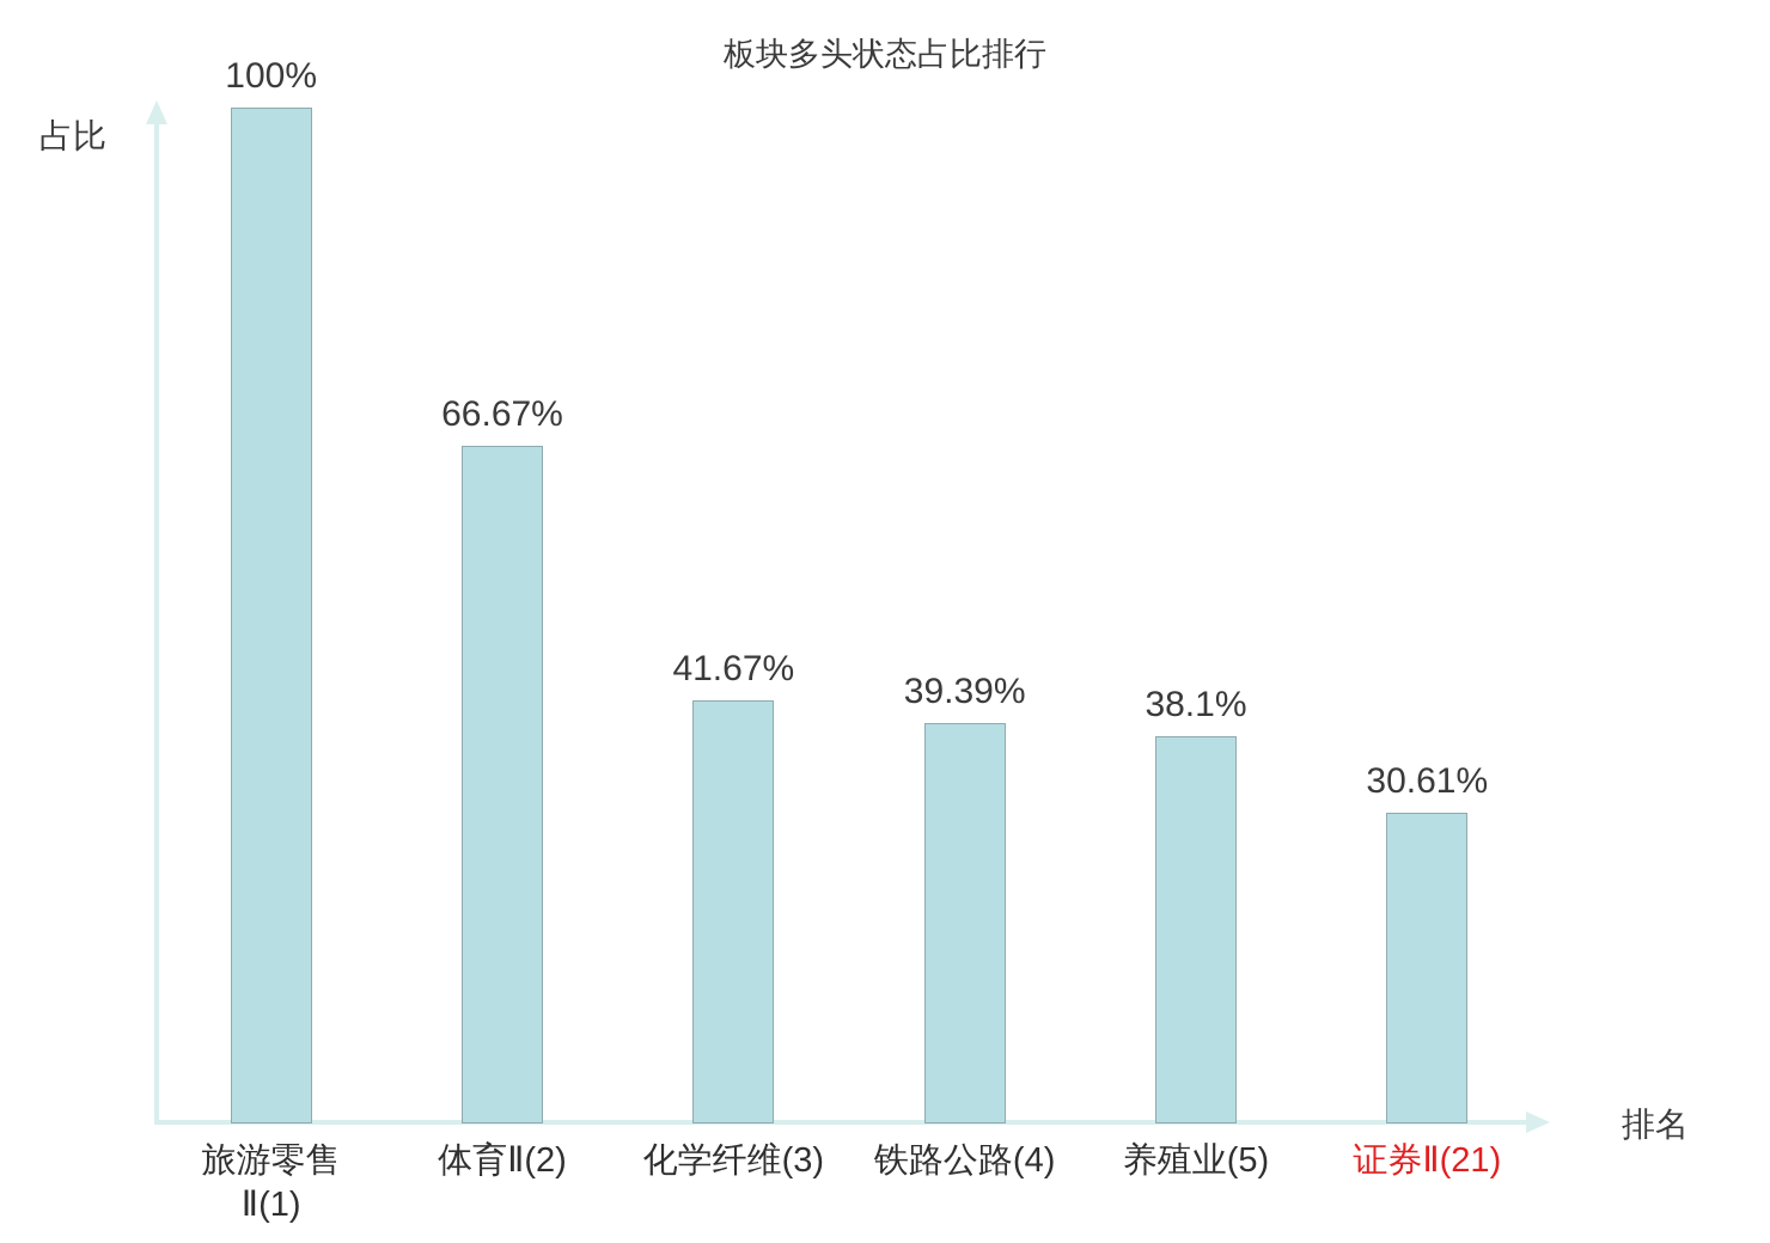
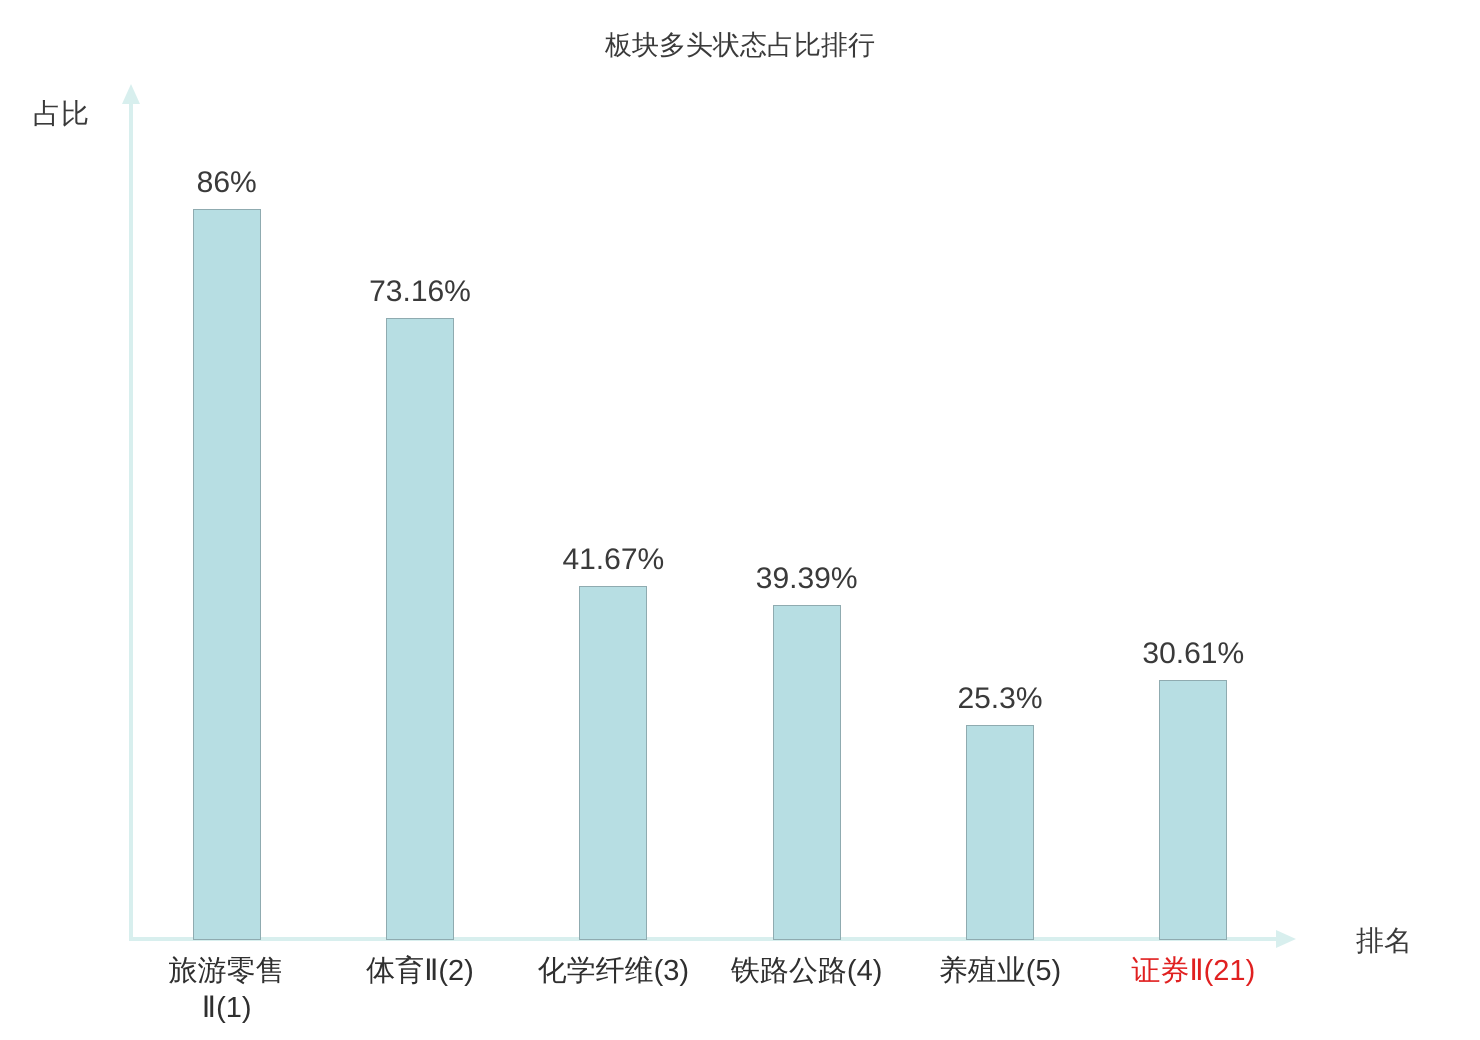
旅游零售 Ⅱ(1): 100% -> 86%
体育Ⅱ(2): 66.67% -> 73.16%
养殖业(5): 38.1% -> 25.3%
